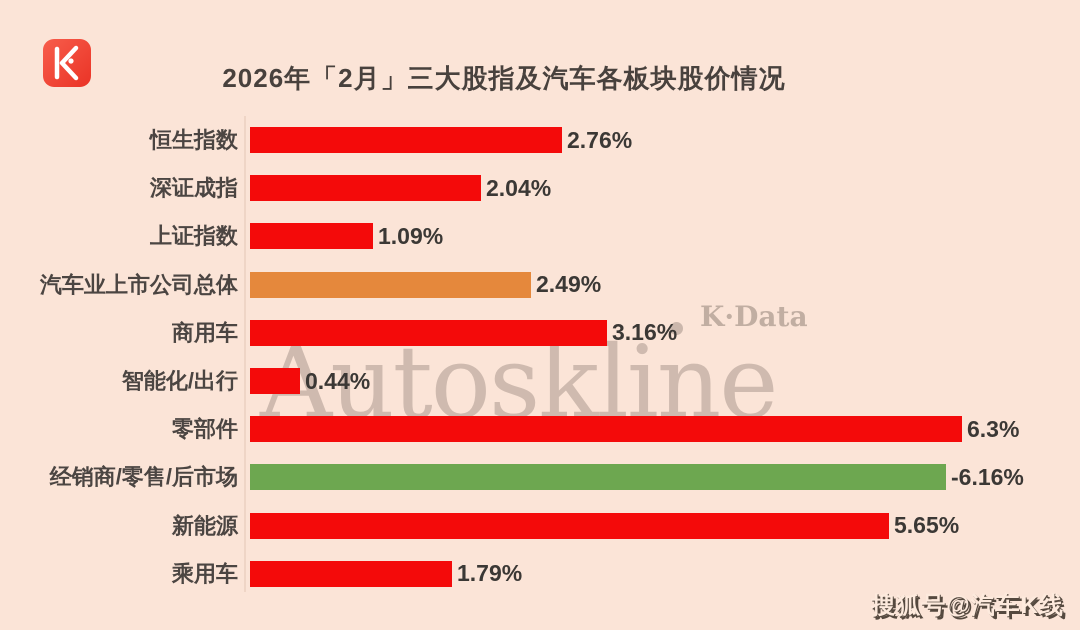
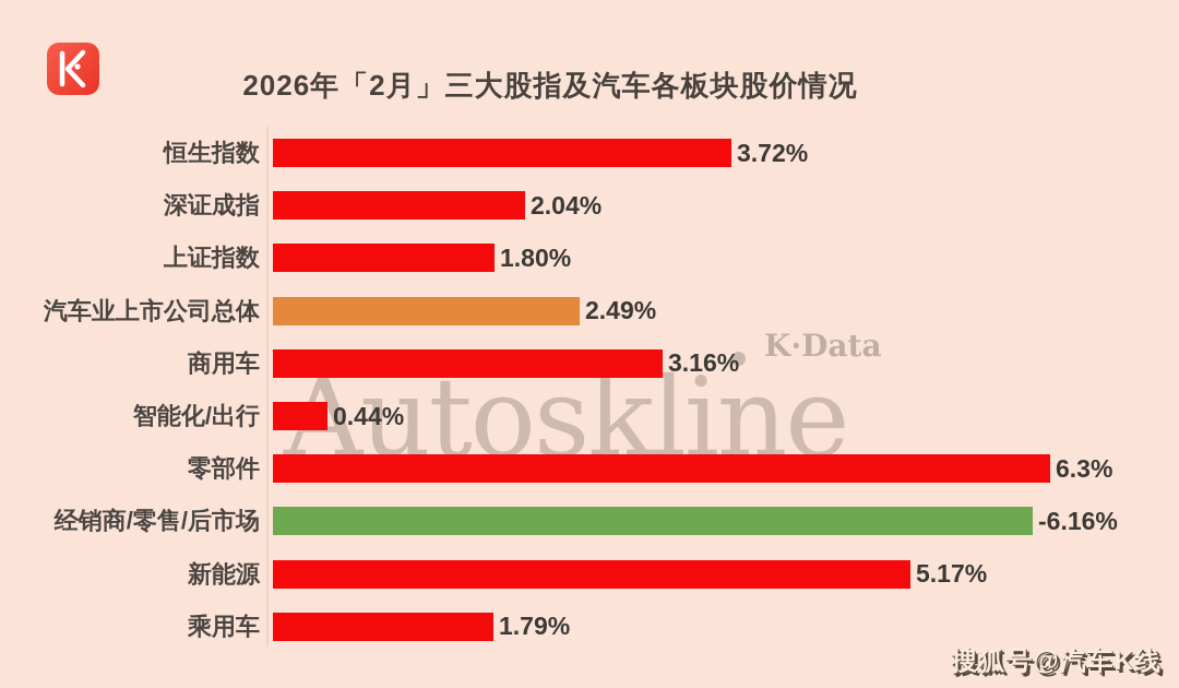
恒生指数: 2.76% -> 3.72%
上证指数: 1.09% -> 1.80%
新能源: 5.65% -> 5.17%
